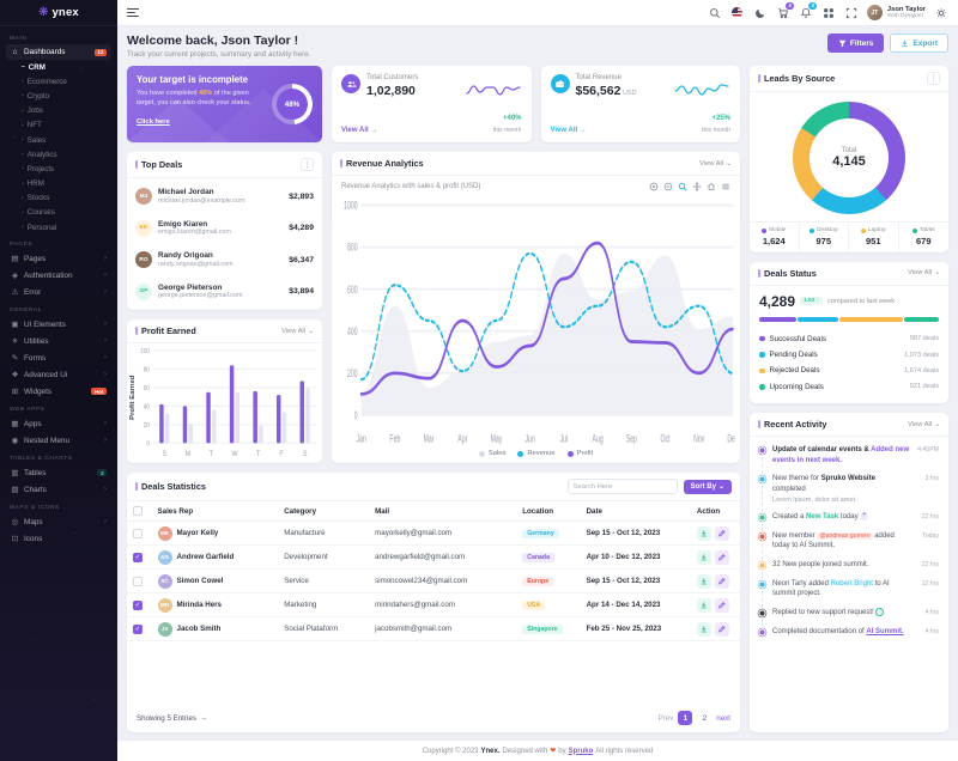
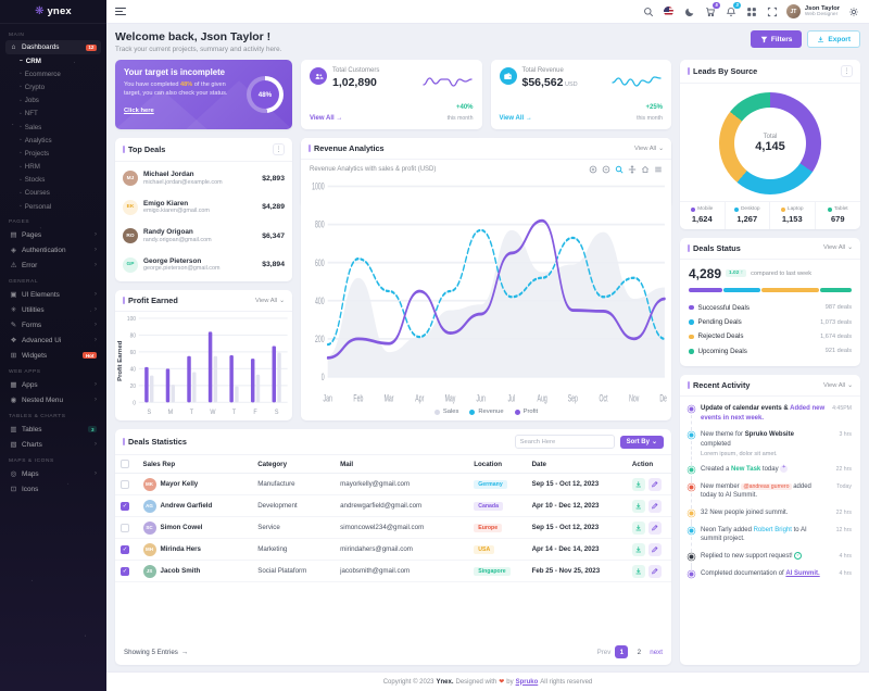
Leads By Source/Desktop: 975 -> 1,267
Leads By Source/Laptop: 951 -> 1,153
